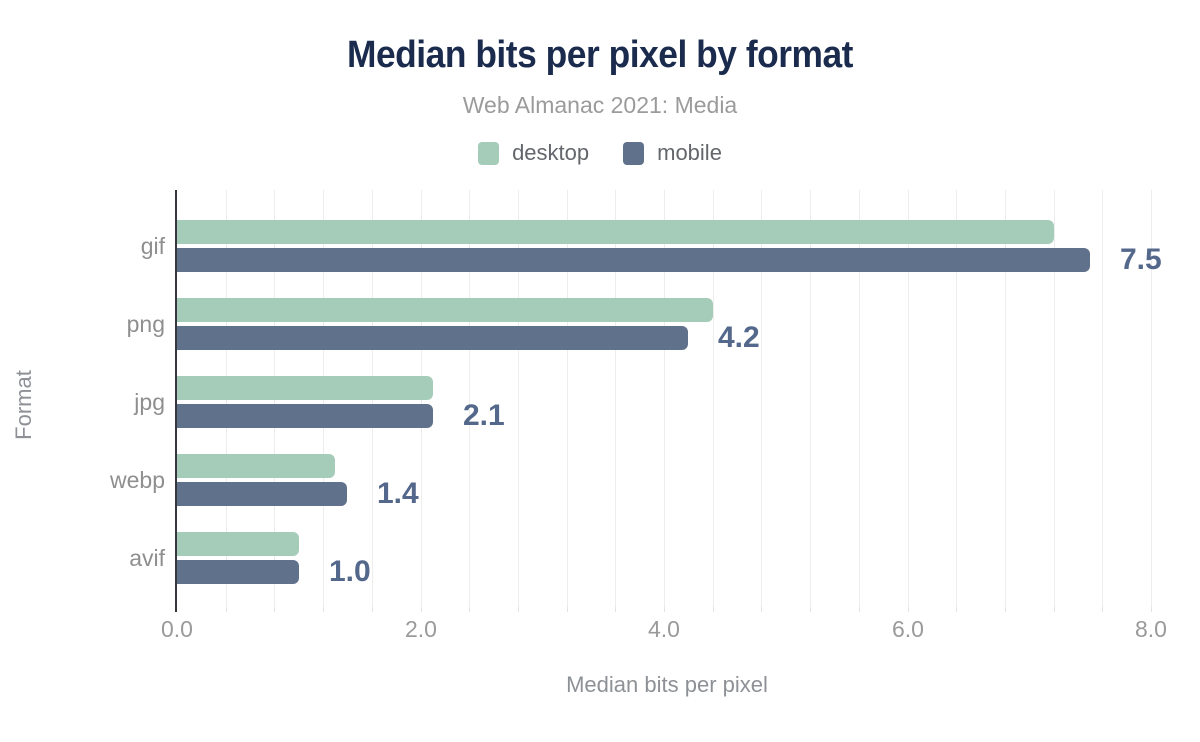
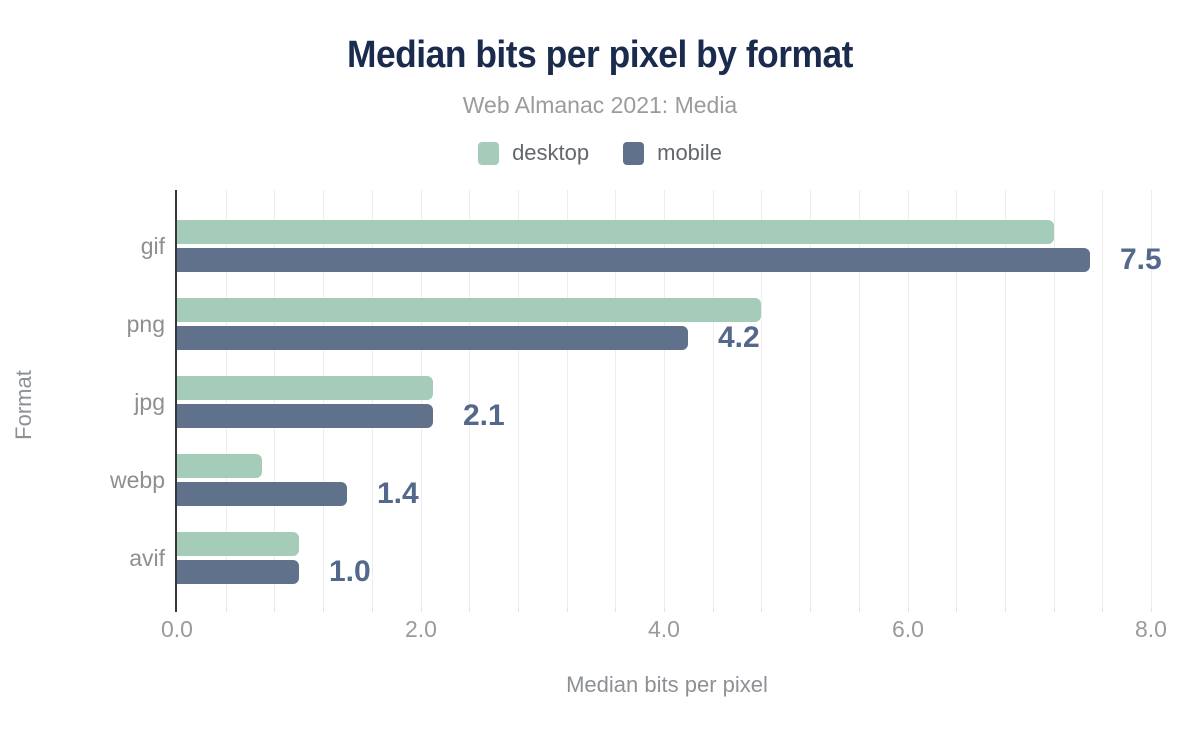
desktop/png: 4.4 -> 4.8
desktop/webp: 1.3 -> 0.7
